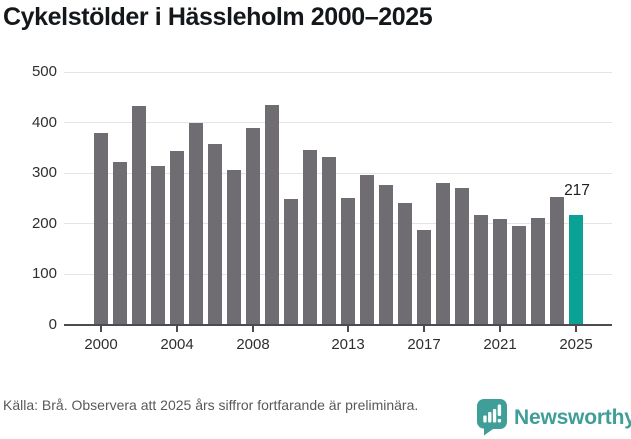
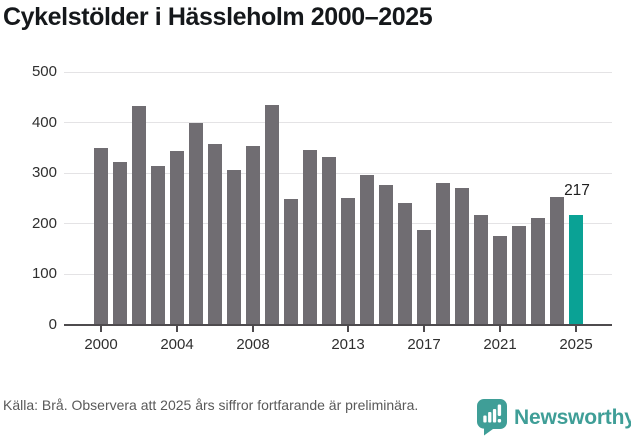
2000: 380 -> 350
2008: 390 -> 350
2021: 210 -> 180
